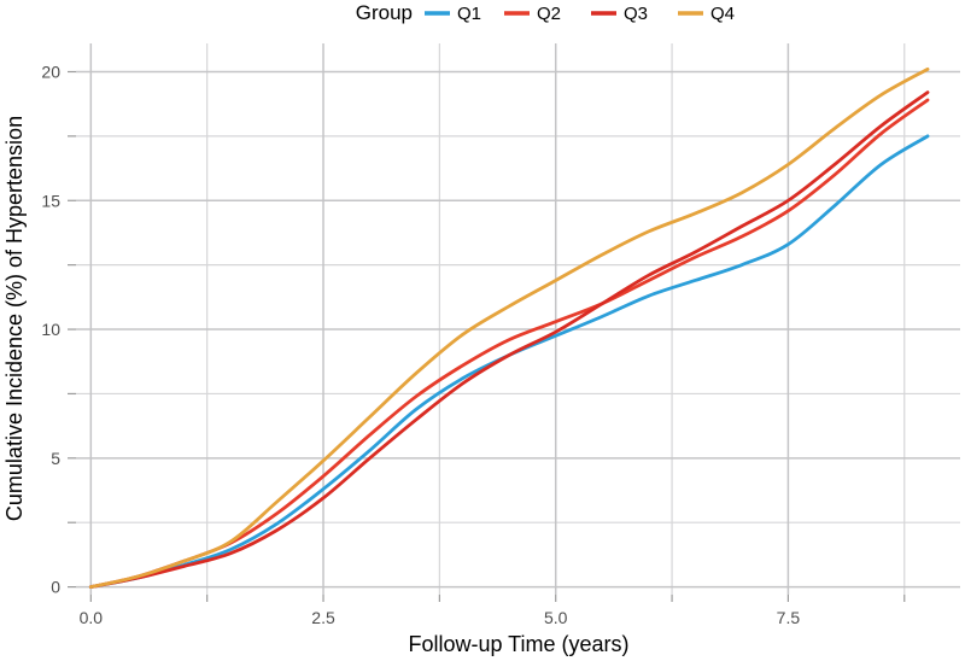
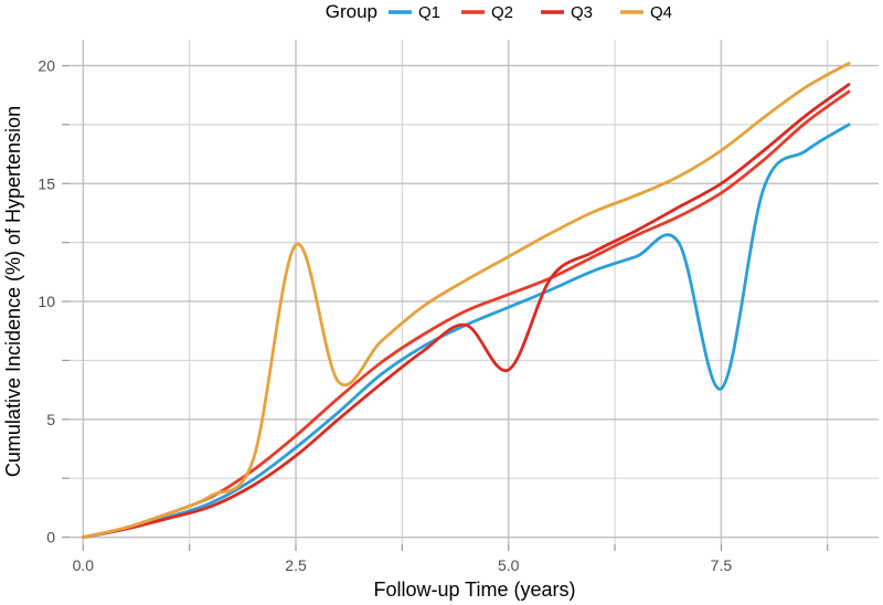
Q4/2.5: 4.9 -> 12.4
Q3/5.0: 9.9 -> 7.1
Q1/7.5: 13.3 -> 6.3
